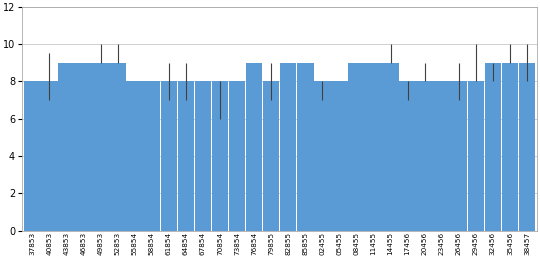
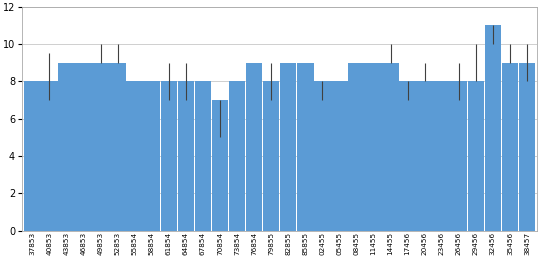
70854: 8 -> 7
32456: 9 -> 11
